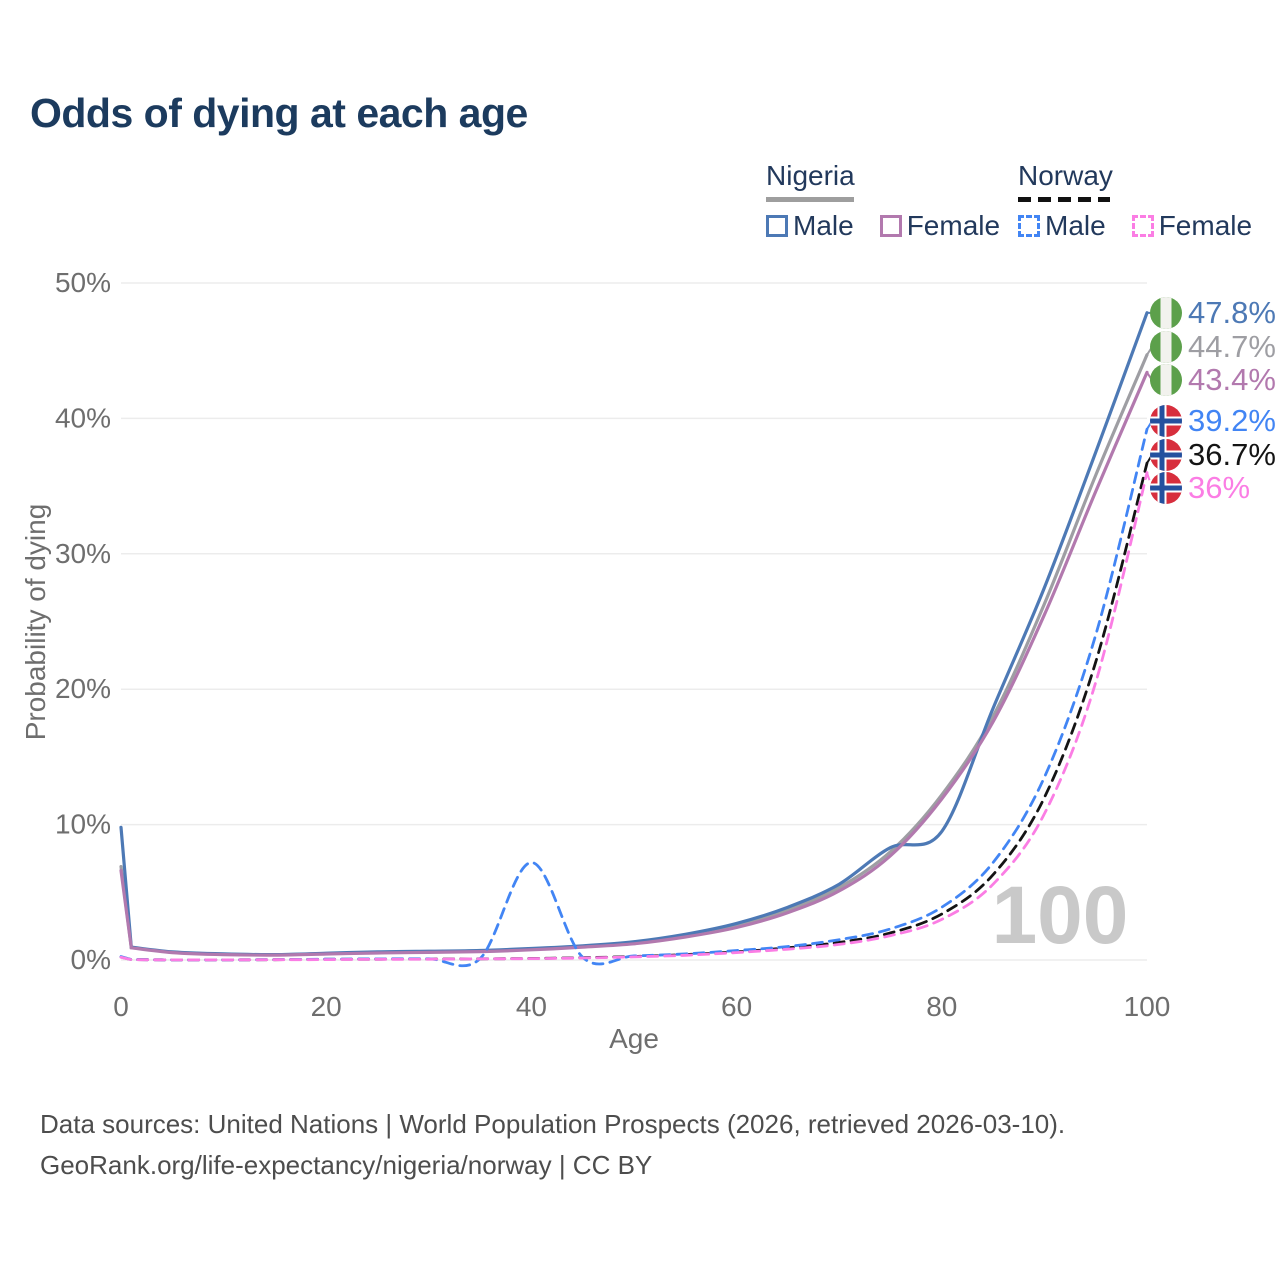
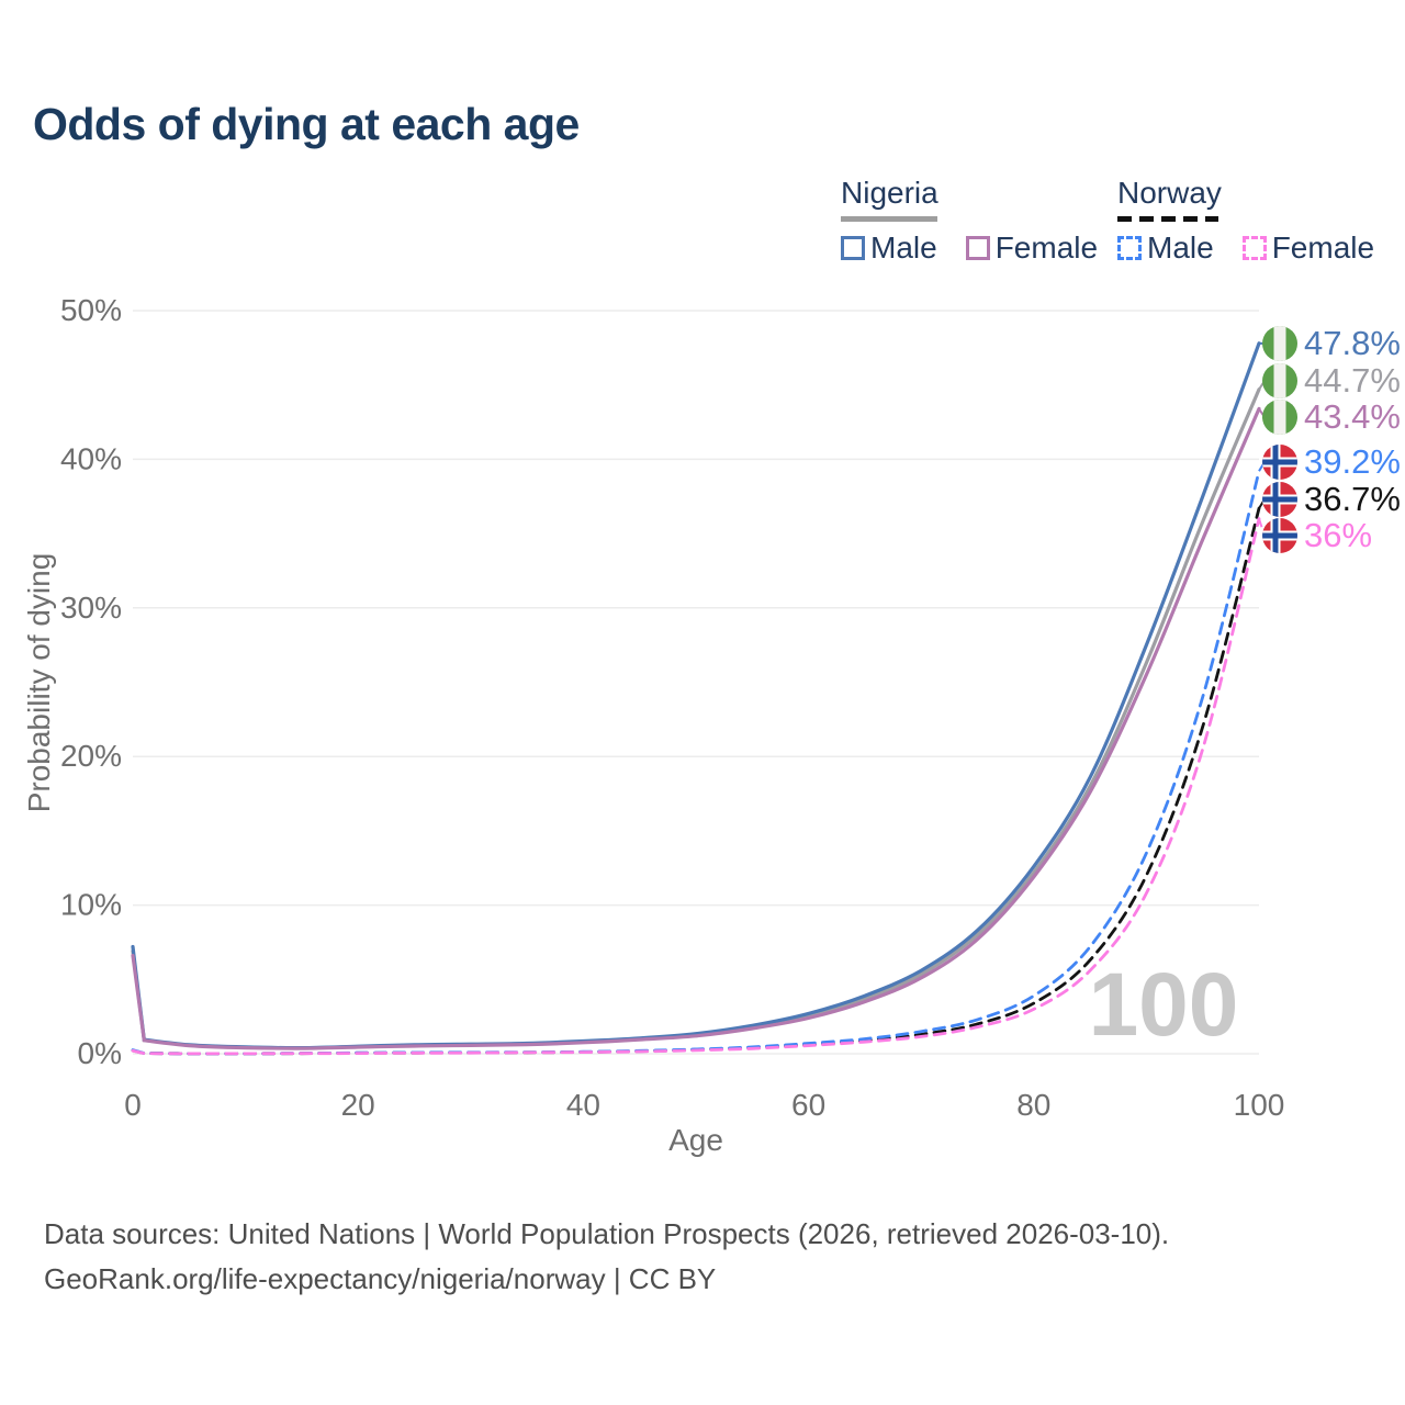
Nigeria Male/0: 9.8% -> 7.2%
Norway Male/40: 7.2% -> 0.1%
Nigeria Male/80: 9.5% -> 12.6%
